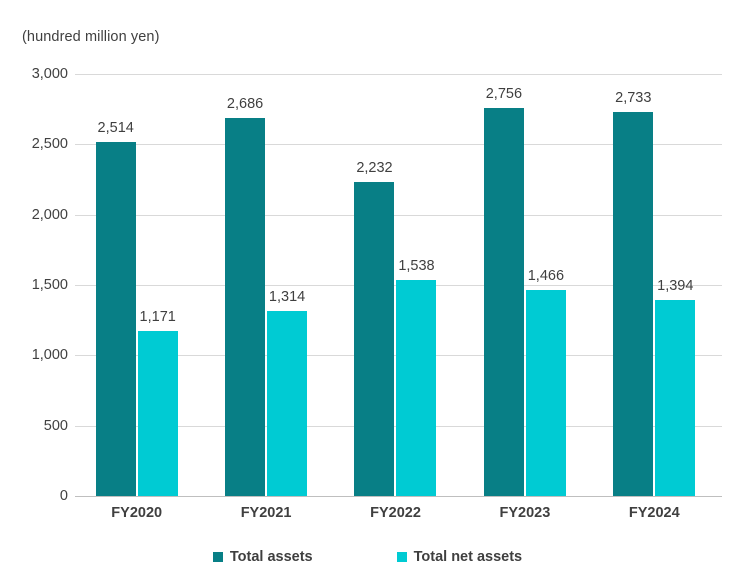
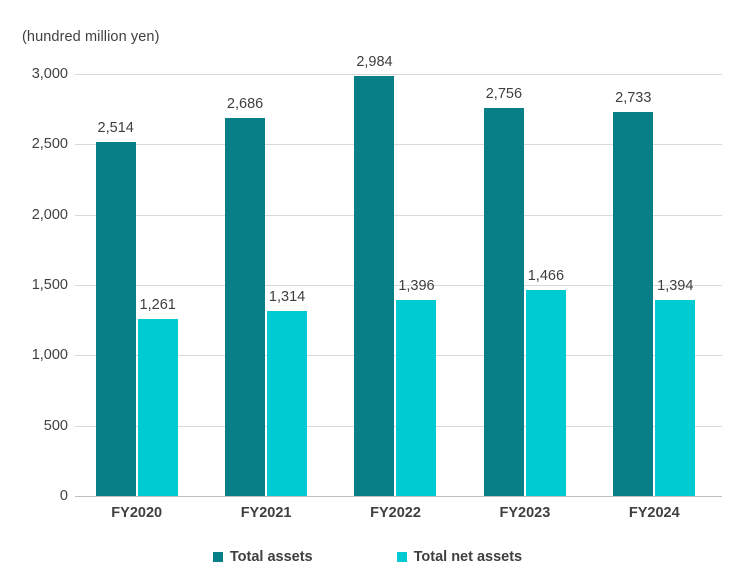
Total net assets/FY2020: 1,171 -> 1,261
Total assets/FY2022: 2,232 -> 2,984
Total net assets/FY2022: 1,538 -> 1,396
